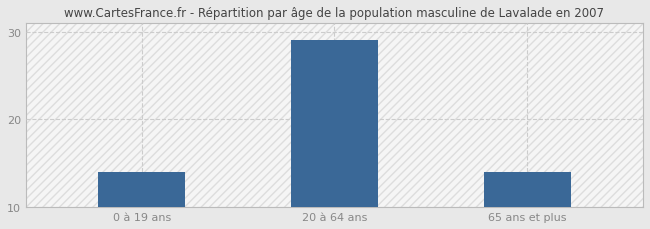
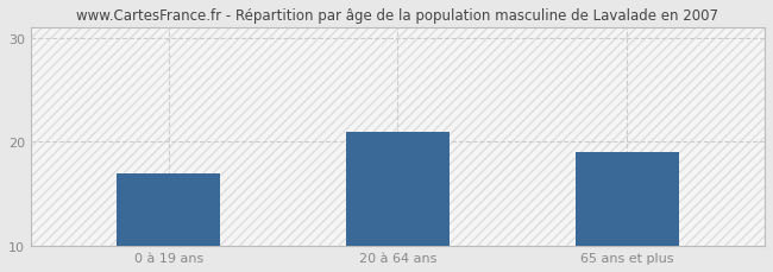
0 à 19 ans: 14 -> 17
20 à 64 ans: 29 -> 21
65 ans et plus: 14 -> 19
